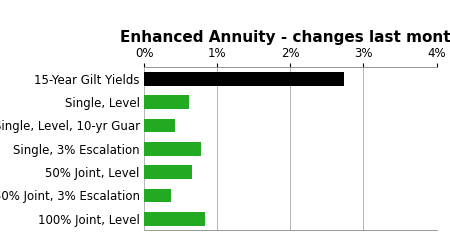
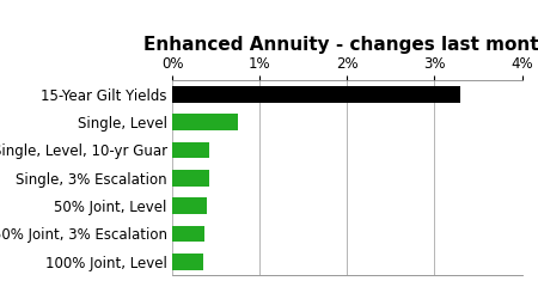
15-Year Gilt Yields: 2.74% -> 3.30%
Single, Level: 0.62% -> 0.75%
Single, 3% Escalation: 0.78% -> 0.42%
50% Joint, Level: 0.66% -> 0.40%
100% Joint, Level: 0.84% -> 0.35%
